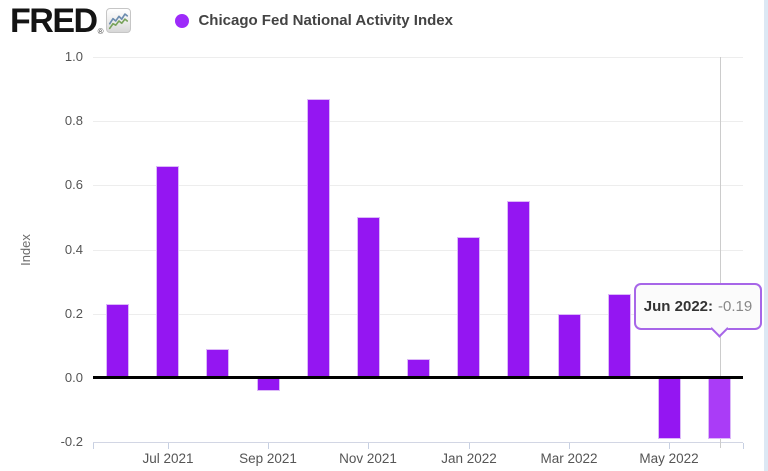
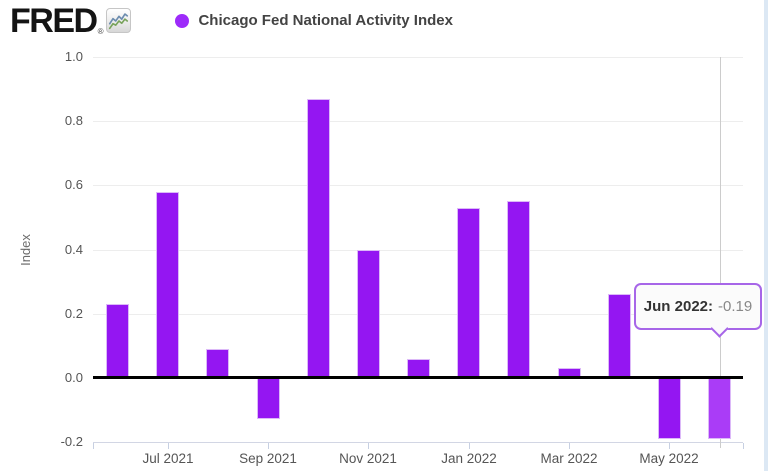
Jul 2021: 0.66 -> 0.58
Sep 2021: -0.04 -> -0.13
Nov 2021: 0.50 -> 0.40
Jan 2022: 0.44 -> 0.53
Mar 2022: 0.20 -> 0.03
